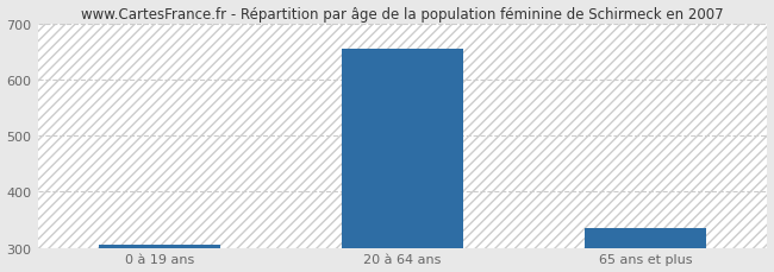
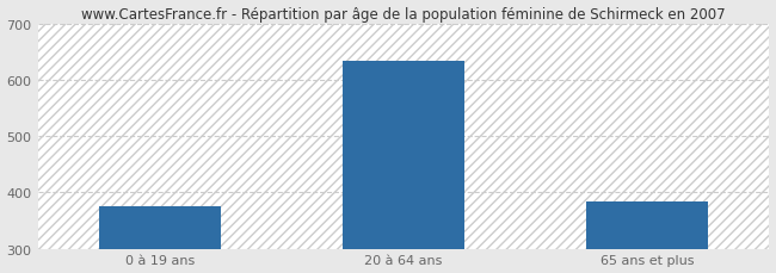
0 à 19 ans: 305 -> 375
20 à 64 ans: 656 -> 635
65 ans et plus: 336 -> 385
